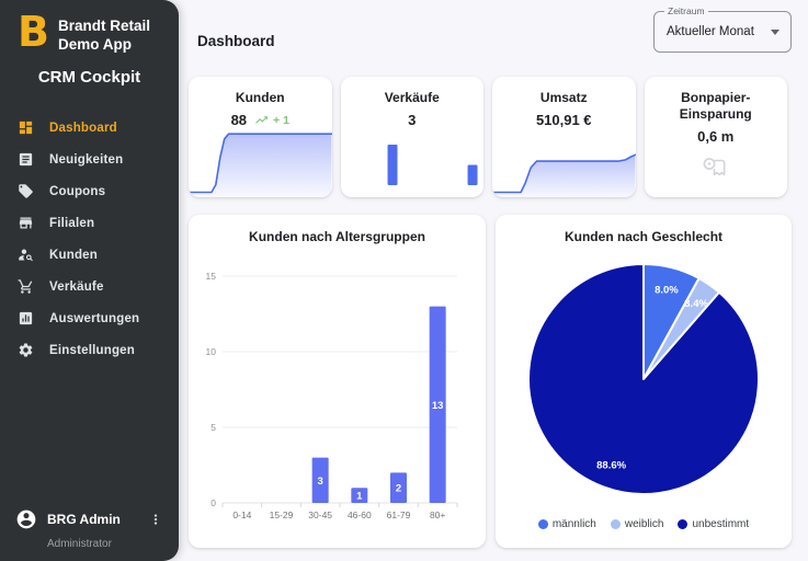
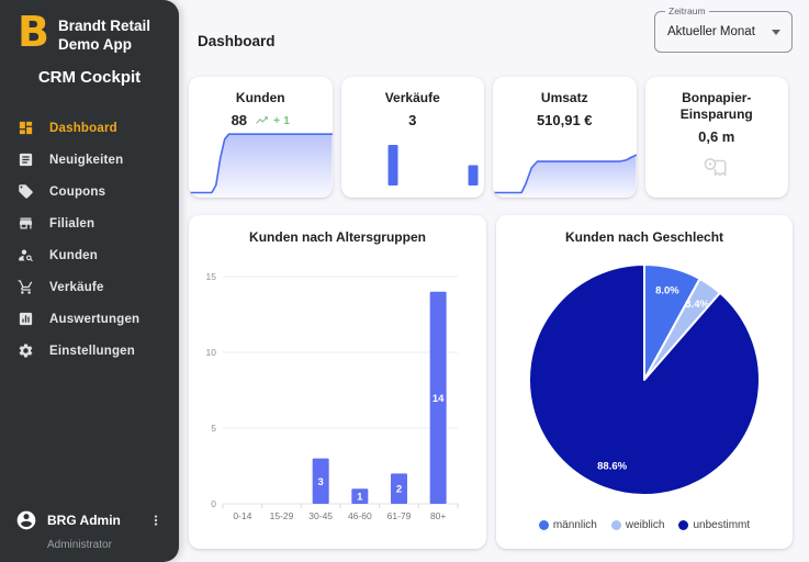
Kunden nach Altersgruppen/80+: 13 -> 14
